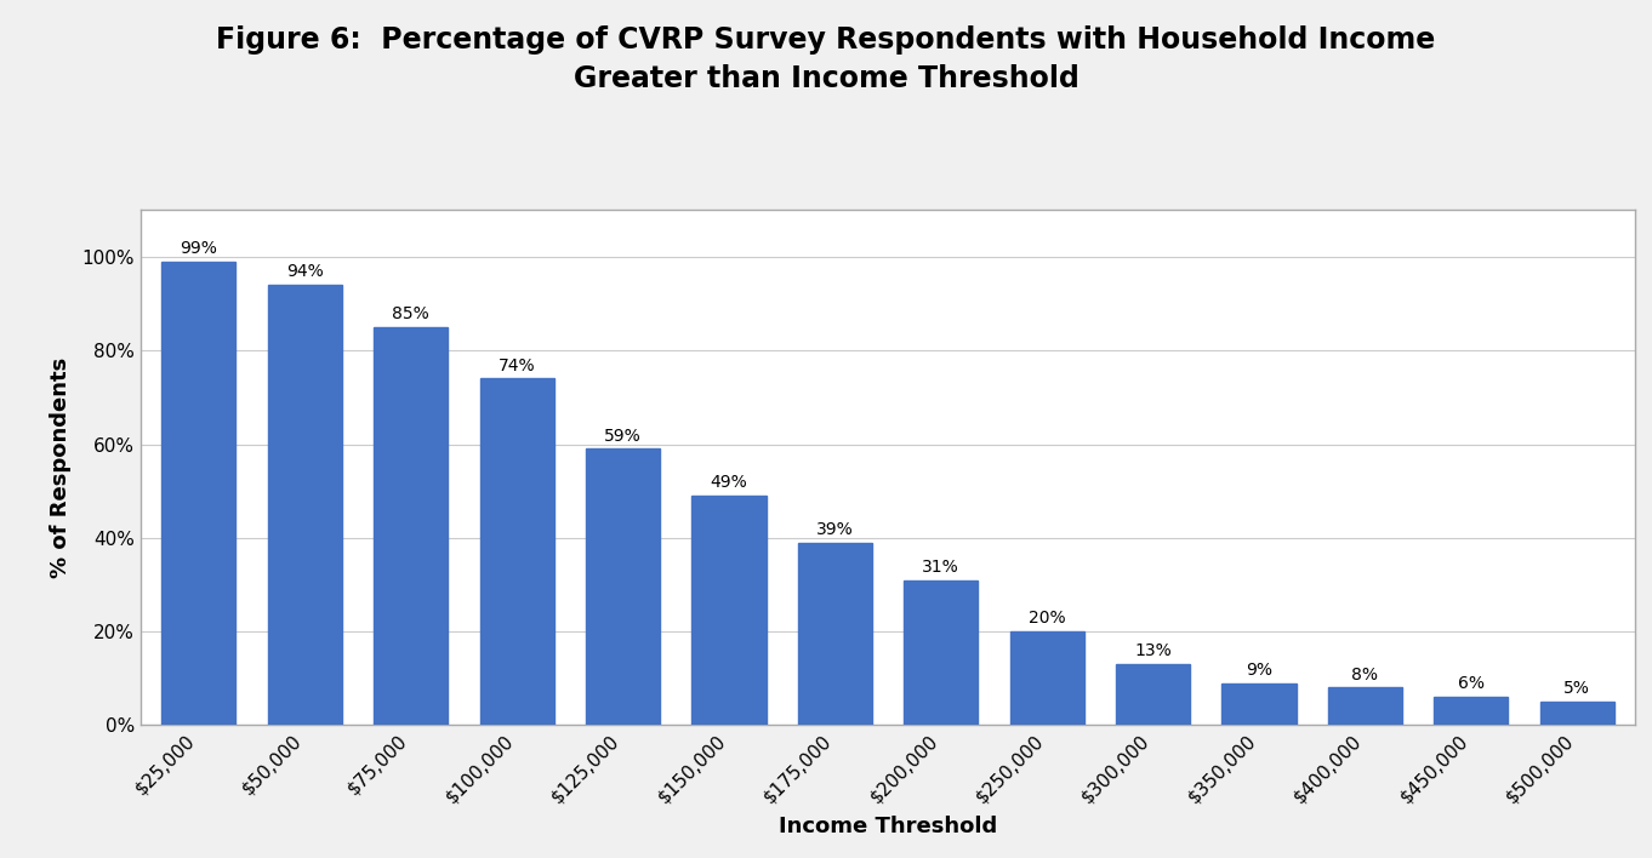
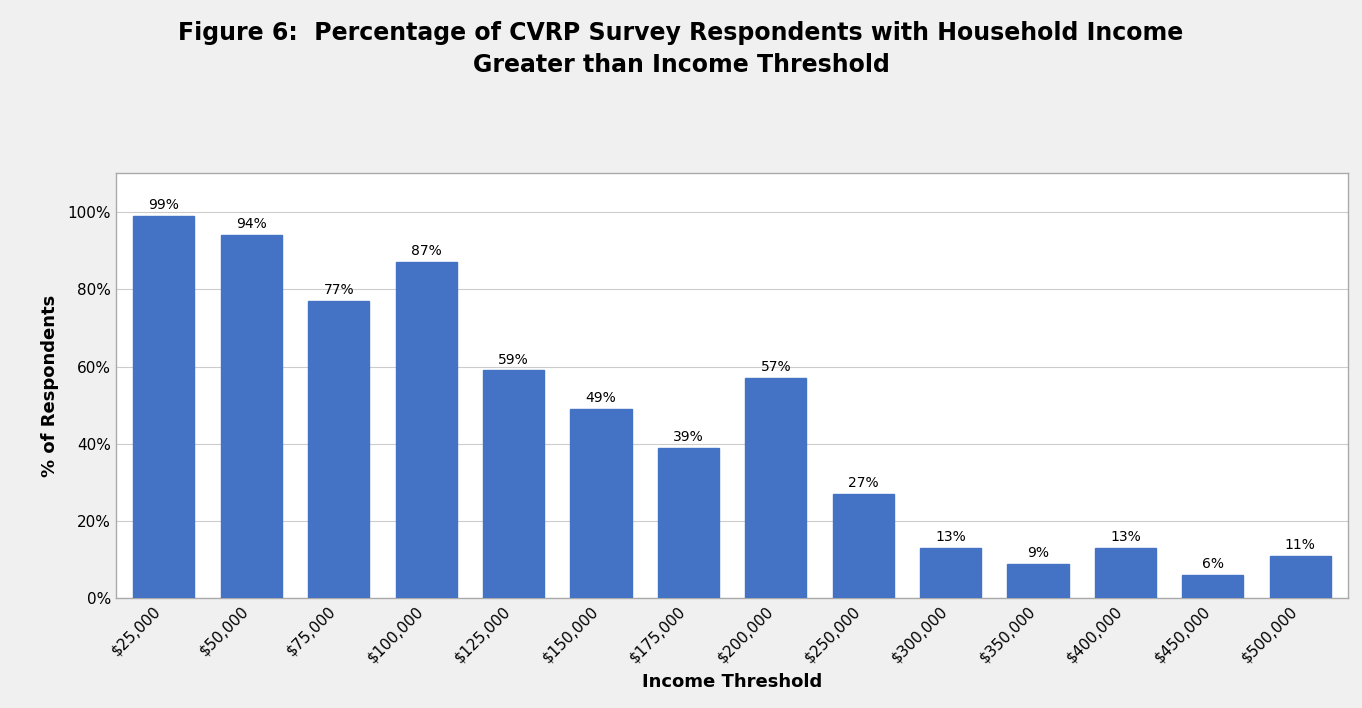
$75,000: 85% -> 77%
$100,000: 74% -> 87%
$200,000: 31% -> 57%
$250,000: 20% -> 27%
$400,000: 8% -> 13%
$500,000: 5% -> 11%
